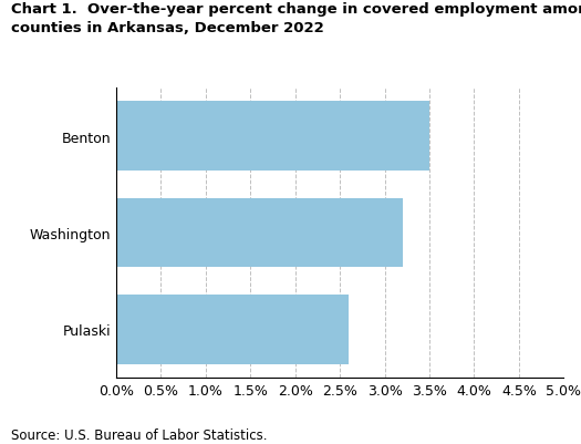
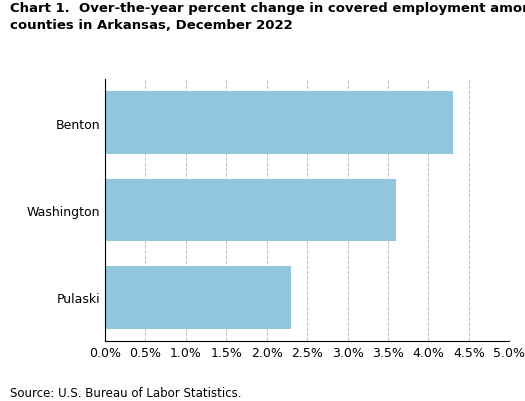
Benton: 3.5% -> 4.3%
Washington: 3.2% -> 3.6%
Pulaski: 2.6% -> 2.3%
